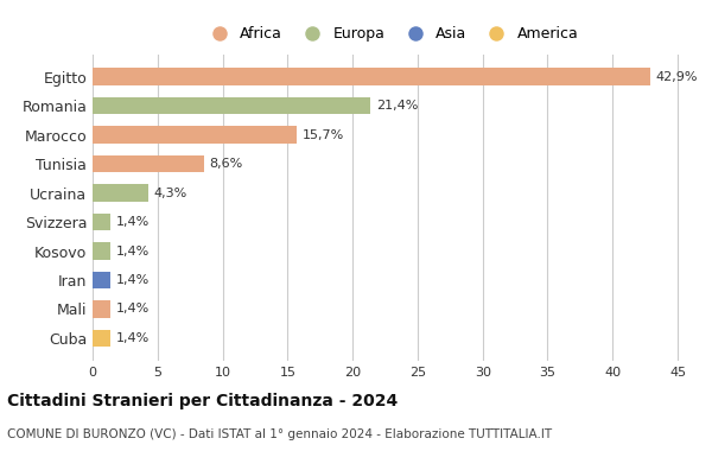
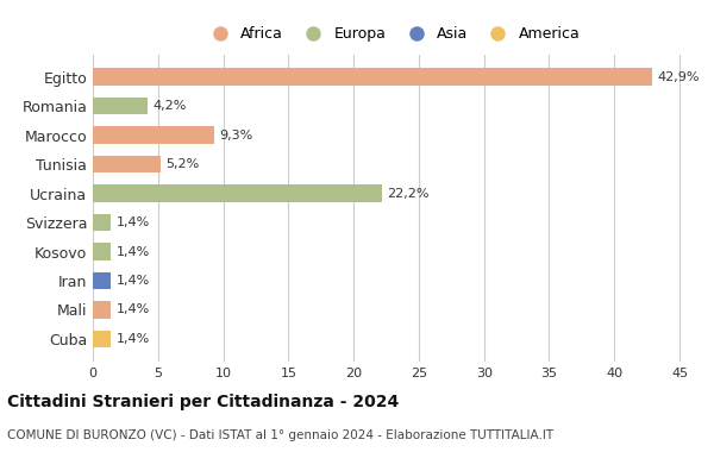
Romania: 21,4% -> 4,2%
Marocco: 15,7% -> 9,3%
Tunisia: 8,6% -> 5,2%
Ucraina: 4,3% -> 22,2%
